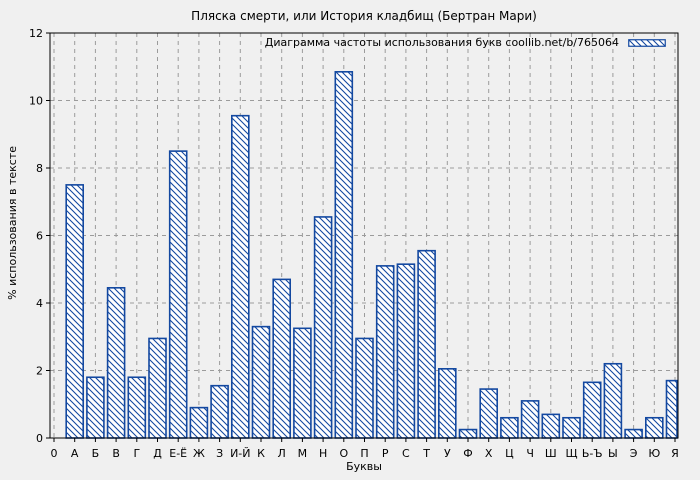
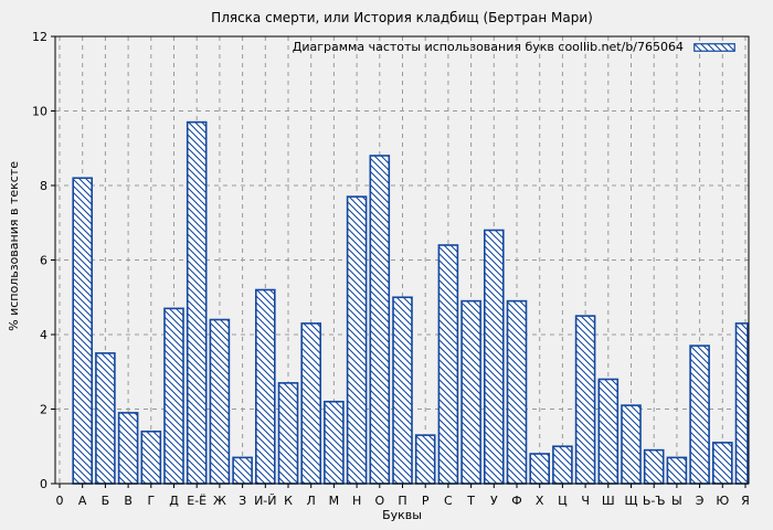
А: 7.5 -> 8.2
Б: 1.8 -> 3.5
В: 4.5 -> 1.9
Г: 1.8 -> 1.4
Д: 3.0 -> 4.7
Е-Ё: 8.5 -> 9.7
Ж: 0.9 -> 4.4
З: 1.6 -> 0.7
И-Й: 9.6 -> 5.2
К: 3.3 -> 2.7
Л: 4.7 -> 4.3
М: 3.2 -> 2.2
Н: 6.5 -> 7.7
О: 10.8 -> 8.8
П: 3.0 -> 5.0
Р: 5.1 -> 1.3
С: 5.2 -> 6.4
Т: 5.5 -> 4.9
У: 2.0 -> 6.8
Ф: 0.2 -> 4.9
Х: 1.4 -> 0.8
Ц: 0.6 -> 1.0
Ч: 1.1 -> 4.5
Ш: 0.7 -> 2.8
Щ: 0.6 -> 2.1
Ь-Ъ: 1.6 -> 0.9
Ы: 2.2 -> 0.7
Э: 0.2 -> 3.7
Ю: 0.6 -> 1.1
Я: 1.7 -> 4.3
